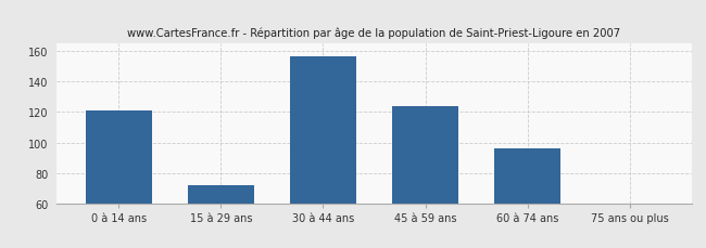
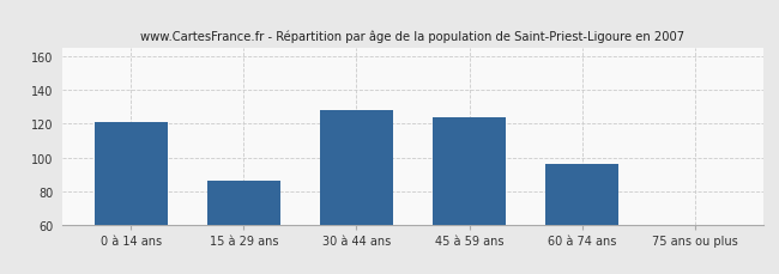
15 à 29 ans: 72 -> 86
30 à 44 ans: 157 -> 128
